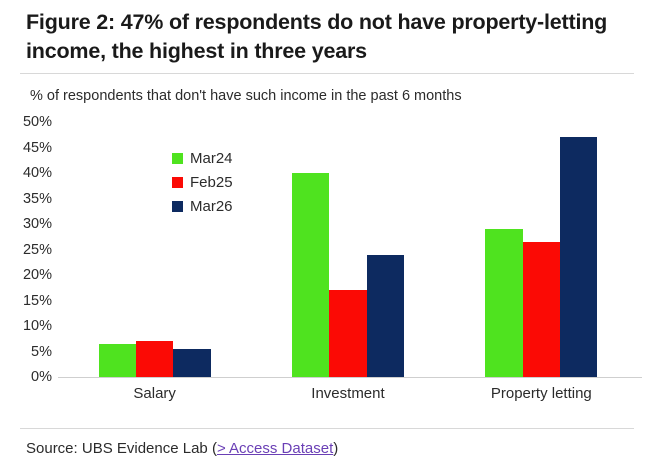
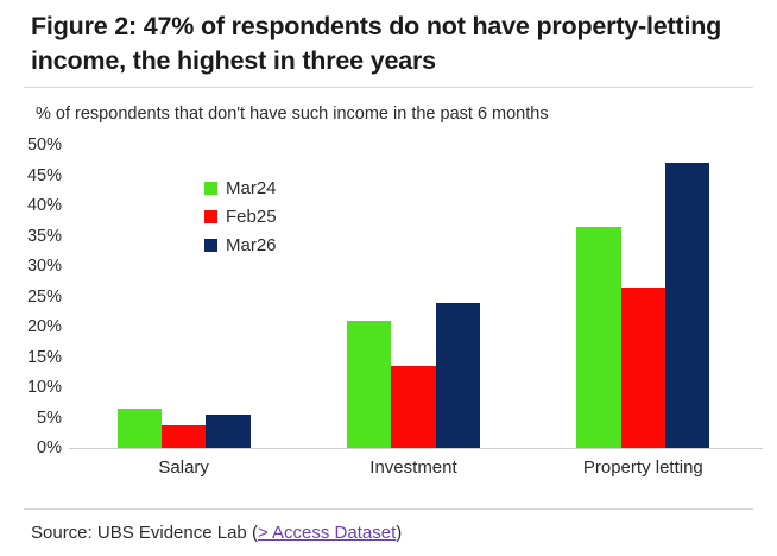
Feb25/Salary: 7% -> 4%
Mar24/Investment: 40% -> 21%
Feb25/Investment: 17% -> 14%
Mar24/Property letting: 29% -> 36%
